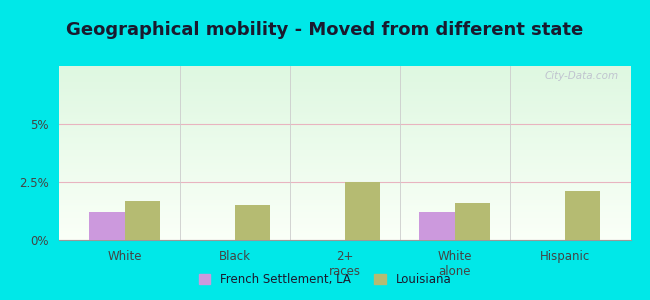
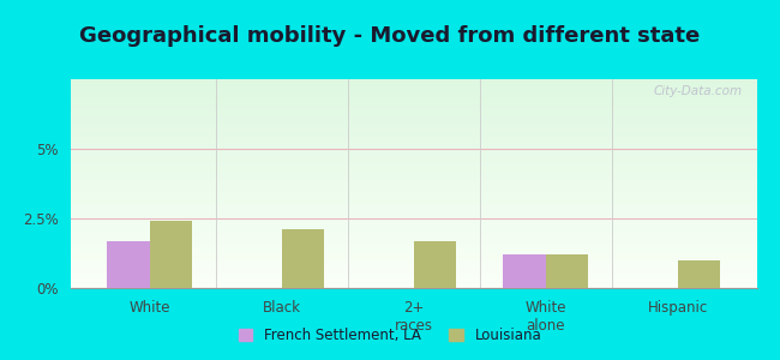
French Settlement, LA/White: 1.2% -> 1.7%
Louisiana/White: 1.7% -> 2.4%
Louisiana/Black: 1.5% -> 2.1%
Louisiana/2+ races: 2.5% -> 1.7%
Louisiana/White alone: 1.6% -> 1.2%
Louisiana/Hispanic: 2.1% -> 1.0%
